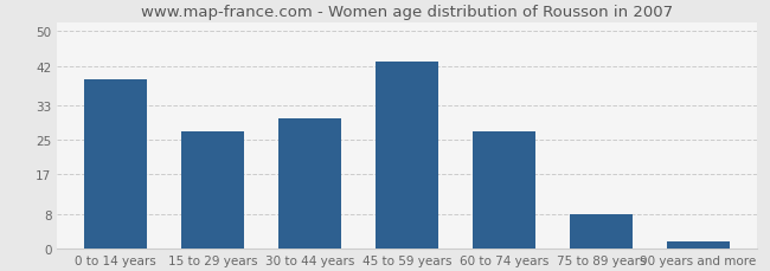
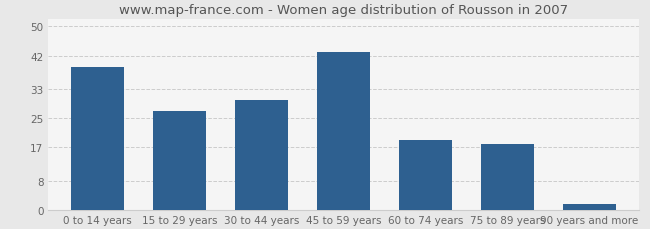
60 to 74 years: 27.0 -> 19.0
75 to 89 years: 8.0 -> 18.0
